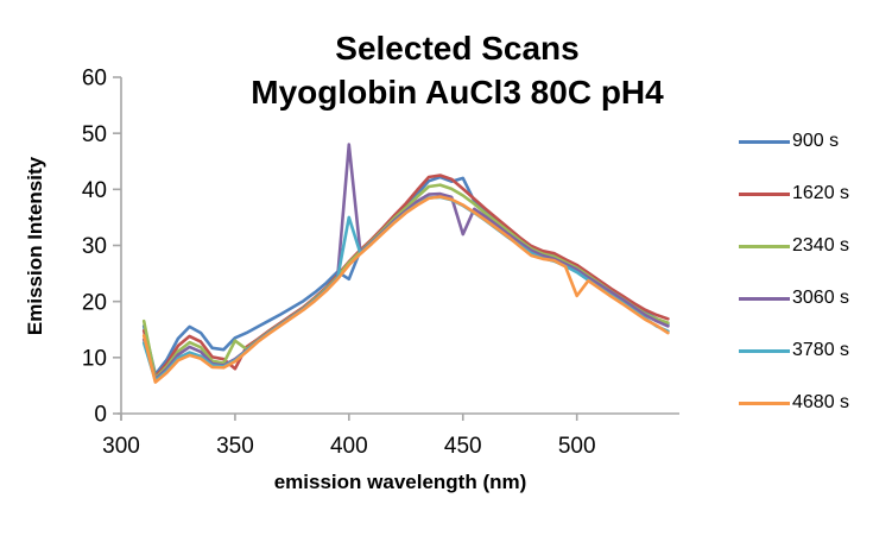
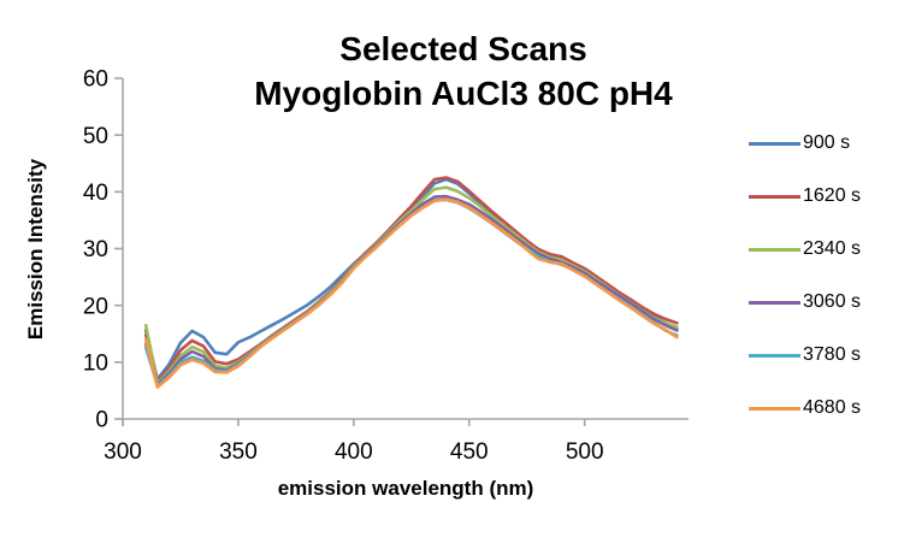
1620 s/350: 8 -> 10
2340 s/350: 13 -> 10
900 s/400: 24 -> 27
3060 s/400: 48 -> 27
3780 s/400: 35 -> 27
900 s/450: 42 -> 40
3060 s/450: 32 -> 38
4680 s/500: 21 -> 25
